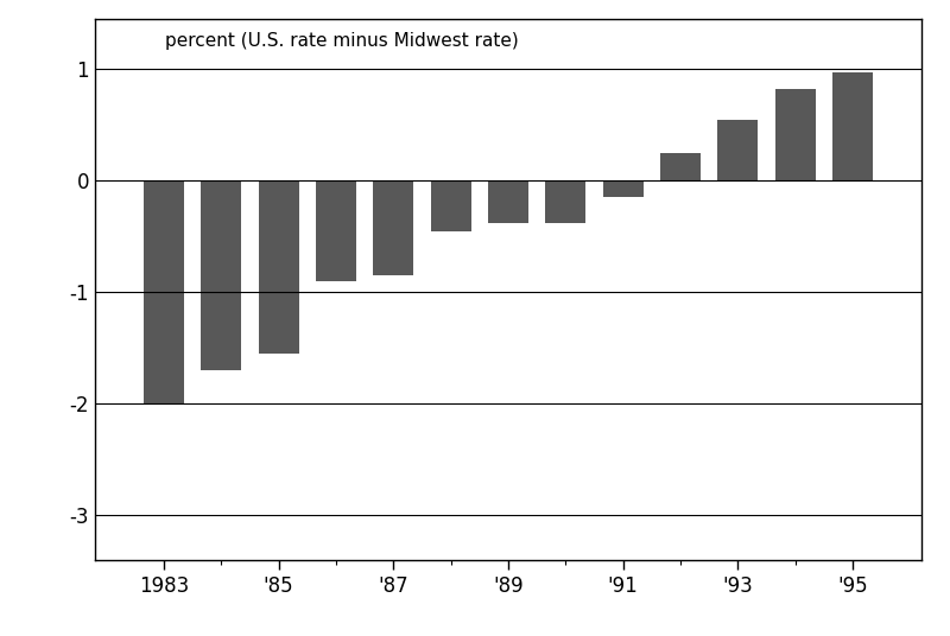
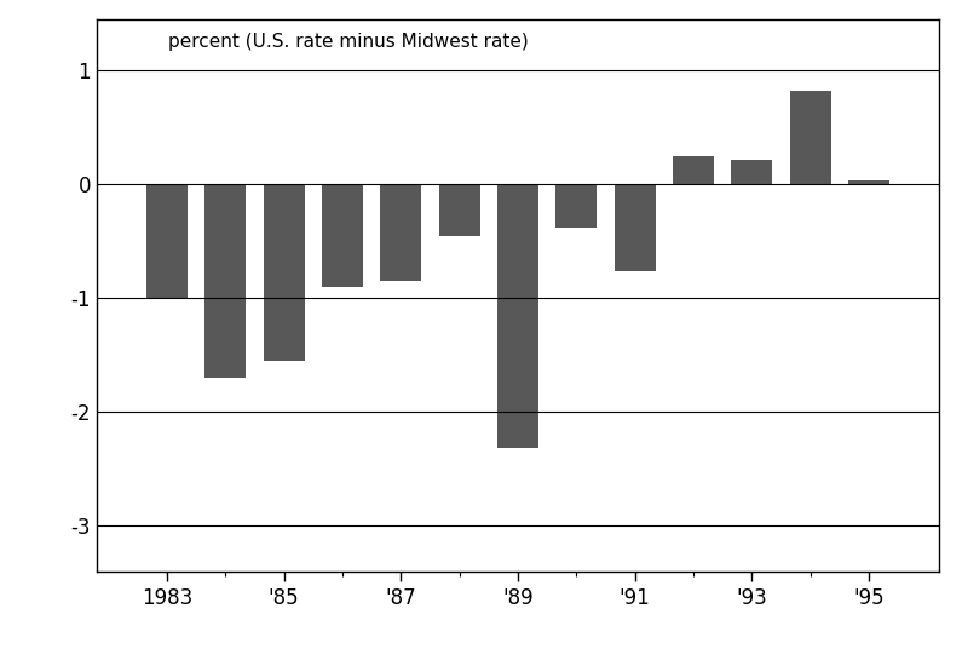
1983: -2.00 -> -1.00
'89: -0.38 -> -2.32
'91: -0.15 -> -0.76
'93: 0.55 -> 0.22
'95: 0.97 -> 0.04
